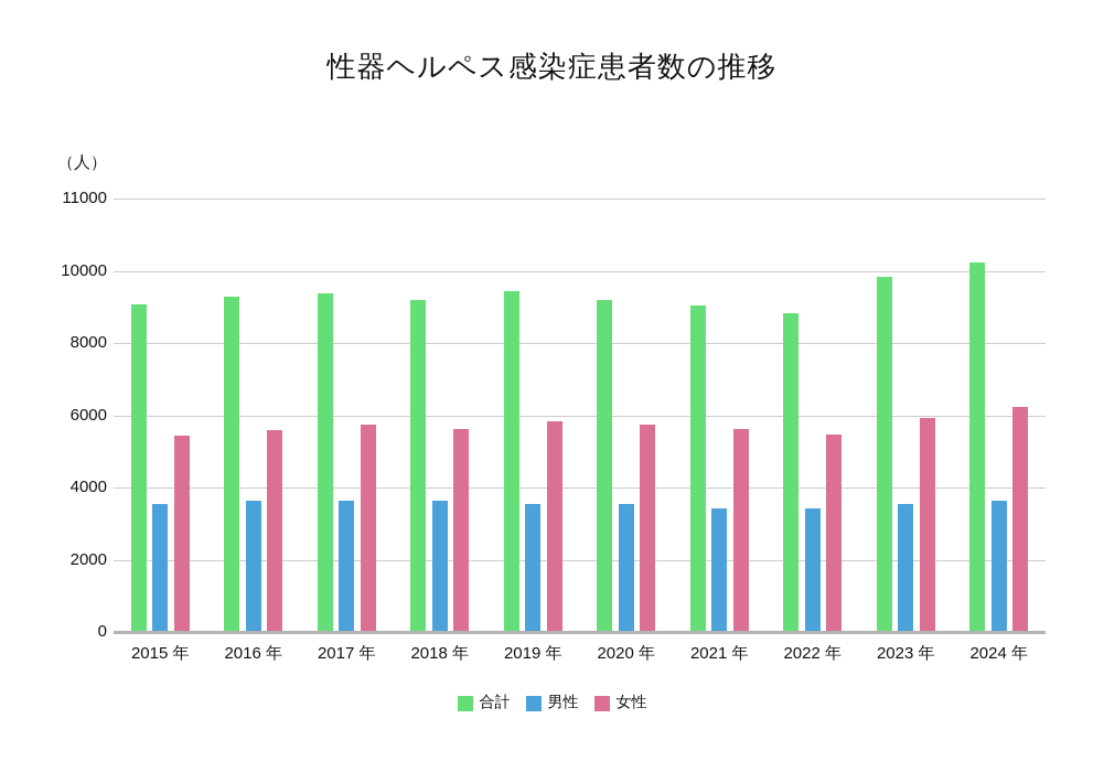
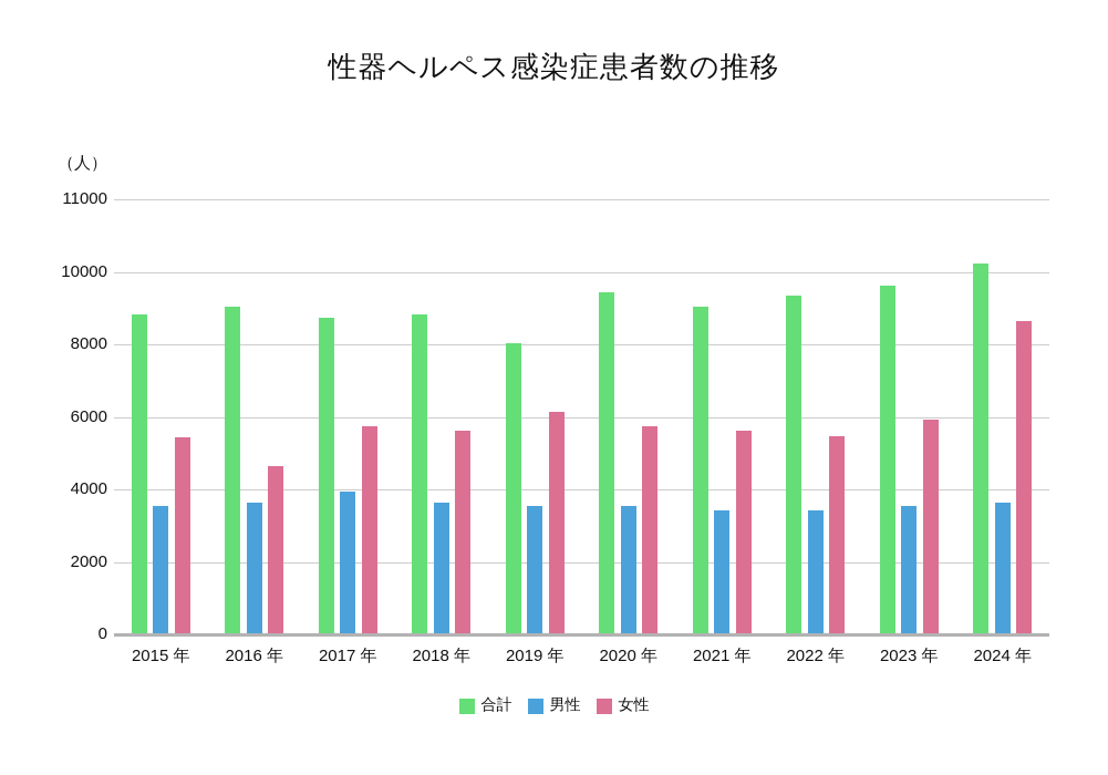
合計/2015 年: 9000 -> 8800
合計/2016 年: 9200 -> 9000
女性/2016 年: 5600 -> 4600
合計/2017 年: 9400 -> 8700
男性/2017 年: 3600 -> 3900
合計/2018 年: 9200 -> 8800
合計/2019 年: 9400 -> 8000
女性/2019 年: 5800 -> 6100
合計/2020 年: 9200 -> 9400
合計/2022 年: 8800 -> 9300
合計/2023 年: 9800 -> 9600
女性/2024 年: 6200 -> 8600
